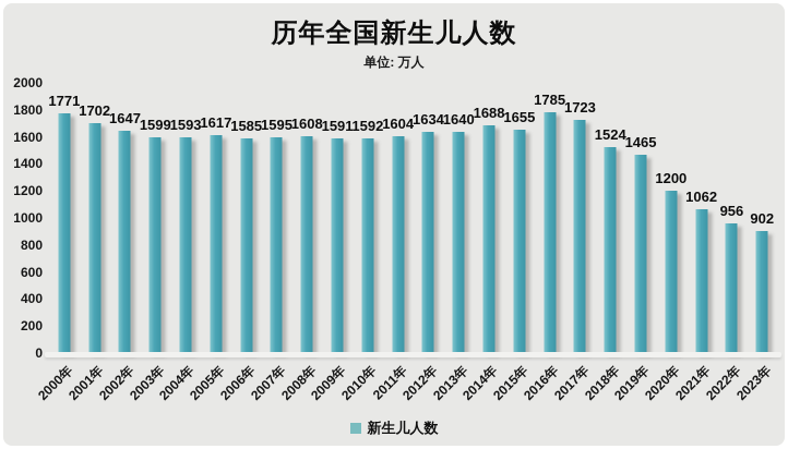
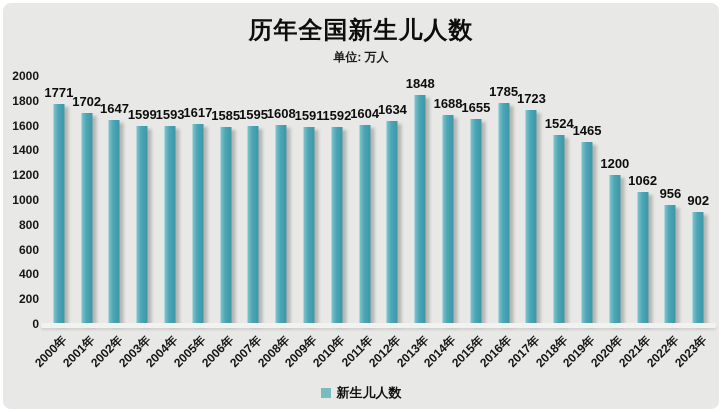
2013年: 1640 -> 1848
